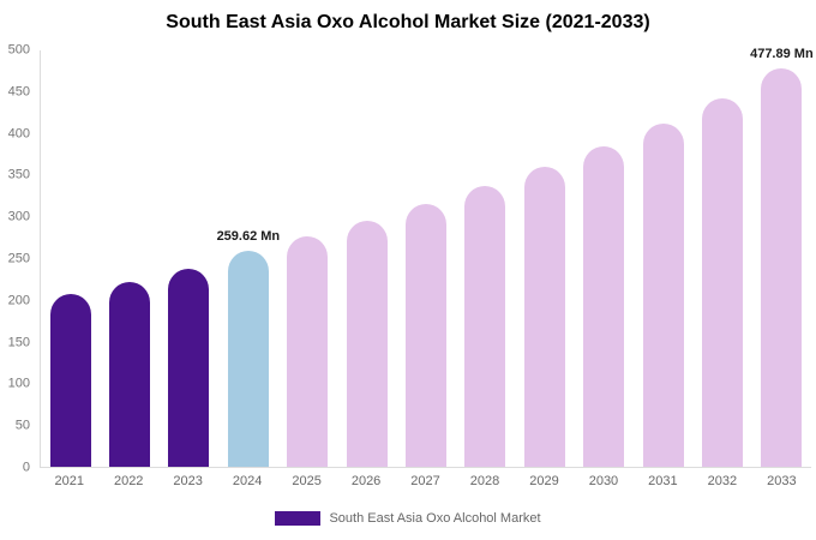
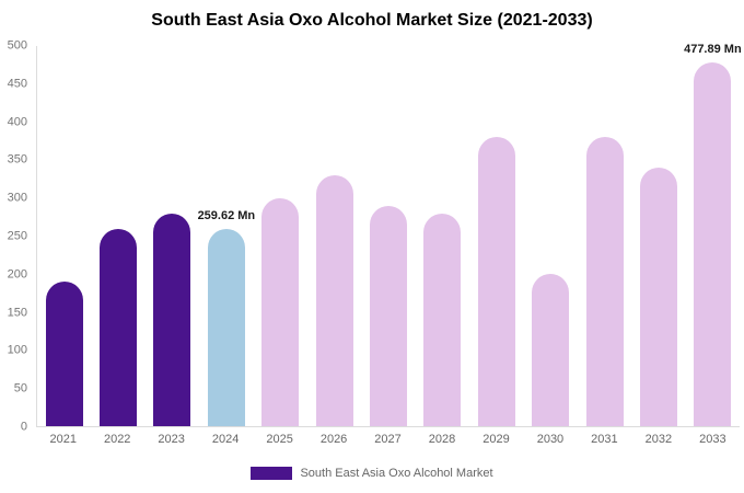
2021: 210 -> 190
2022: 220 -> 260
2023: 240 -> 280
2025: 280 -> 300
2026: 300 -> 330
2027: 320 -> 290
2028: 340 -> 280
2029: 360 -> 380
2030: 380 -> 200
2031: 410 -> 380
2032: 440 -> 340
